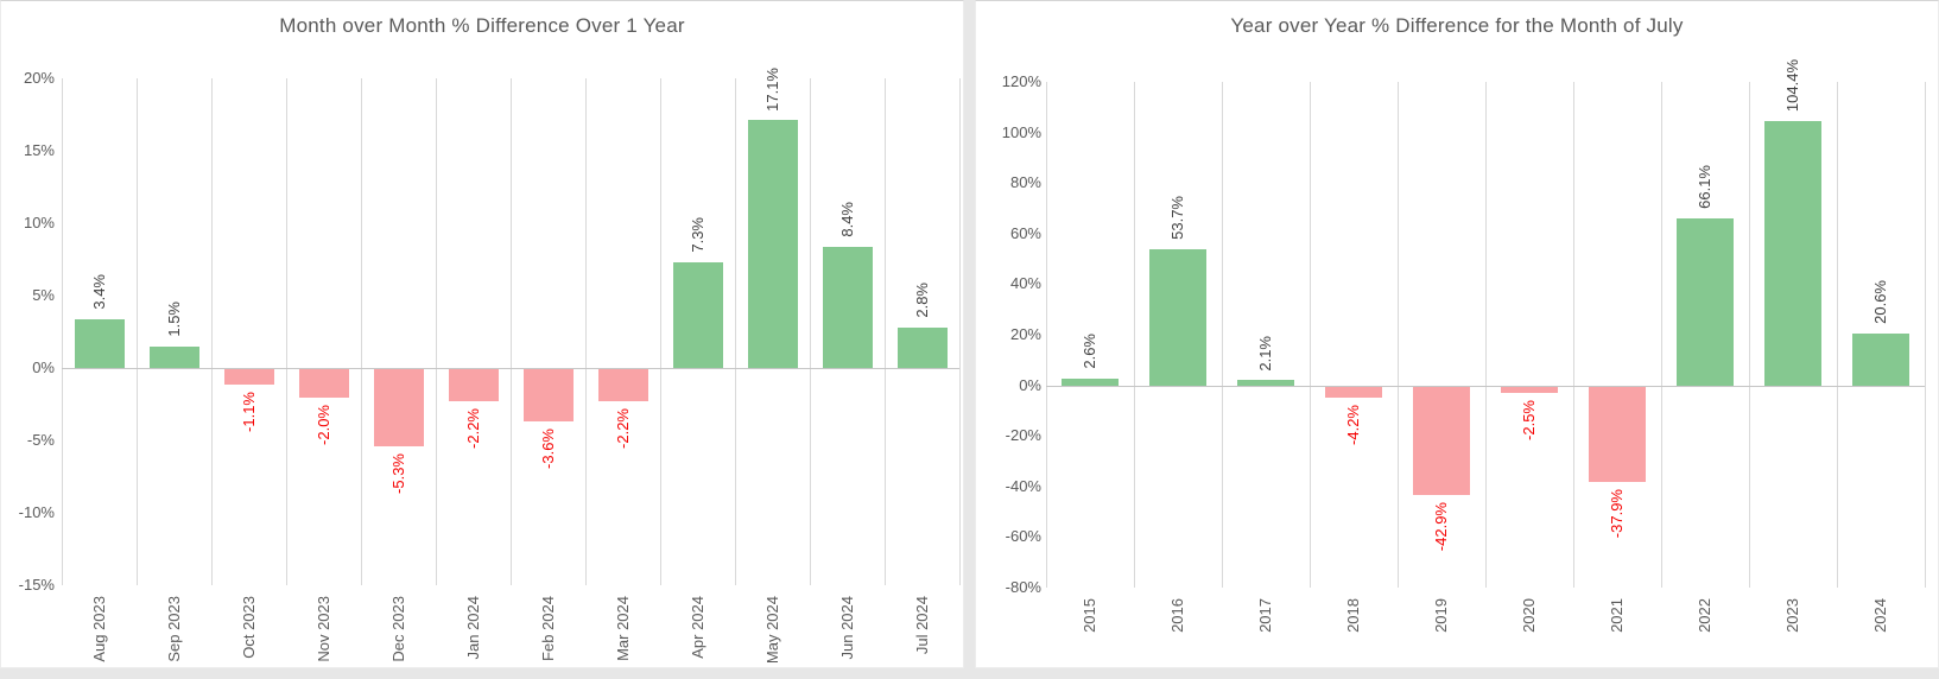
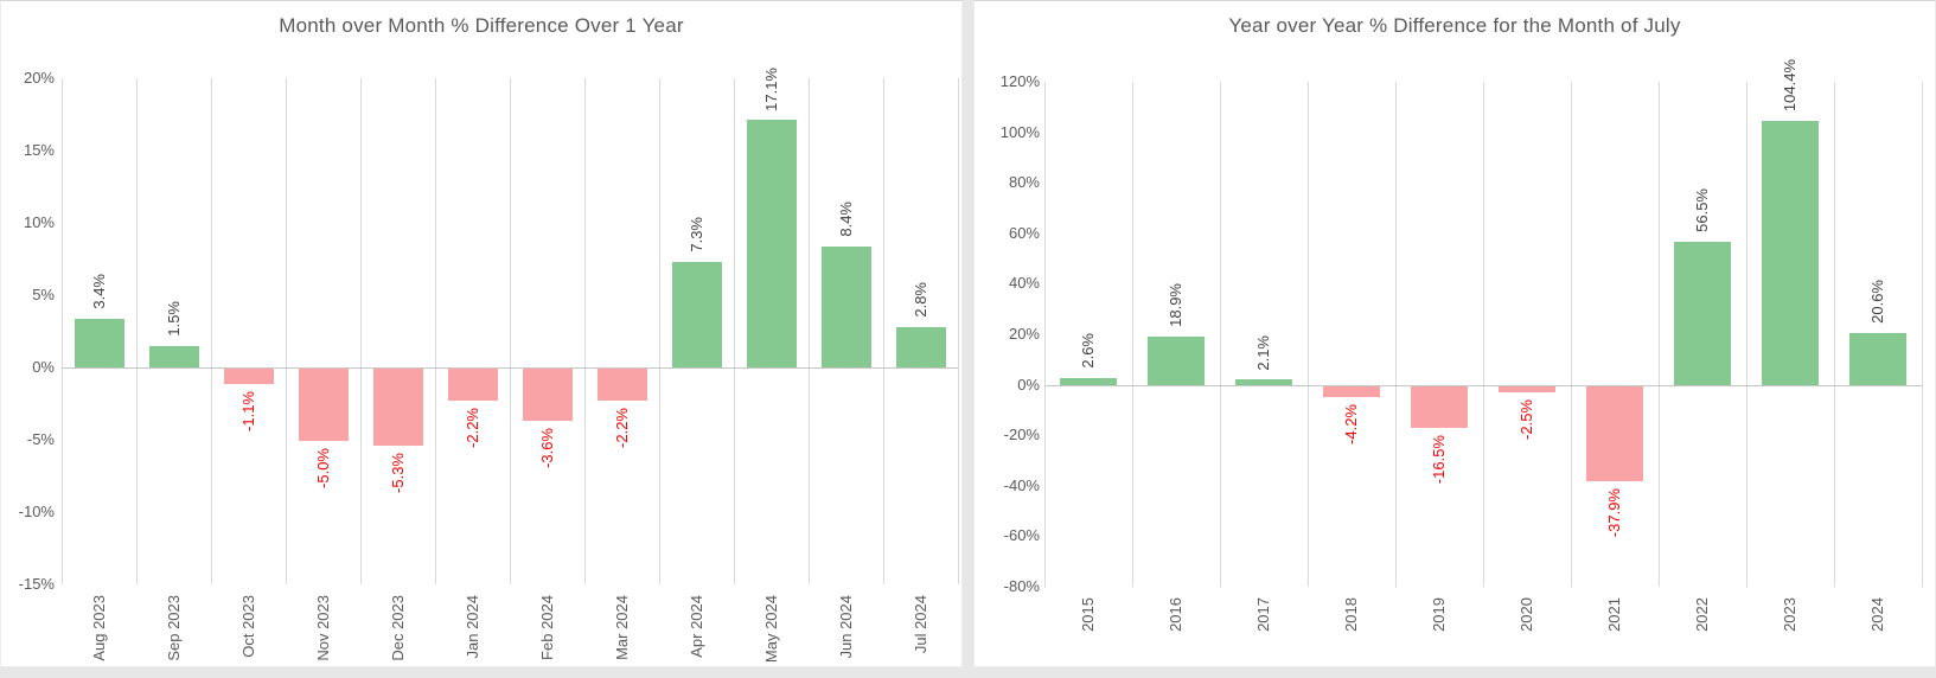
Month over Month % Difference Over 1 Year/Nov 2023: -2.0% -> -5.0%
Year over Year % Difference for the Month of July/2016: 53.7% -> 18.9%
Year over Year % Difference for the Month of July/2019: -42.9% -> -16.5%
Year over Year % Difference for the Month of July/2022: 66.1% -> 56.5%
